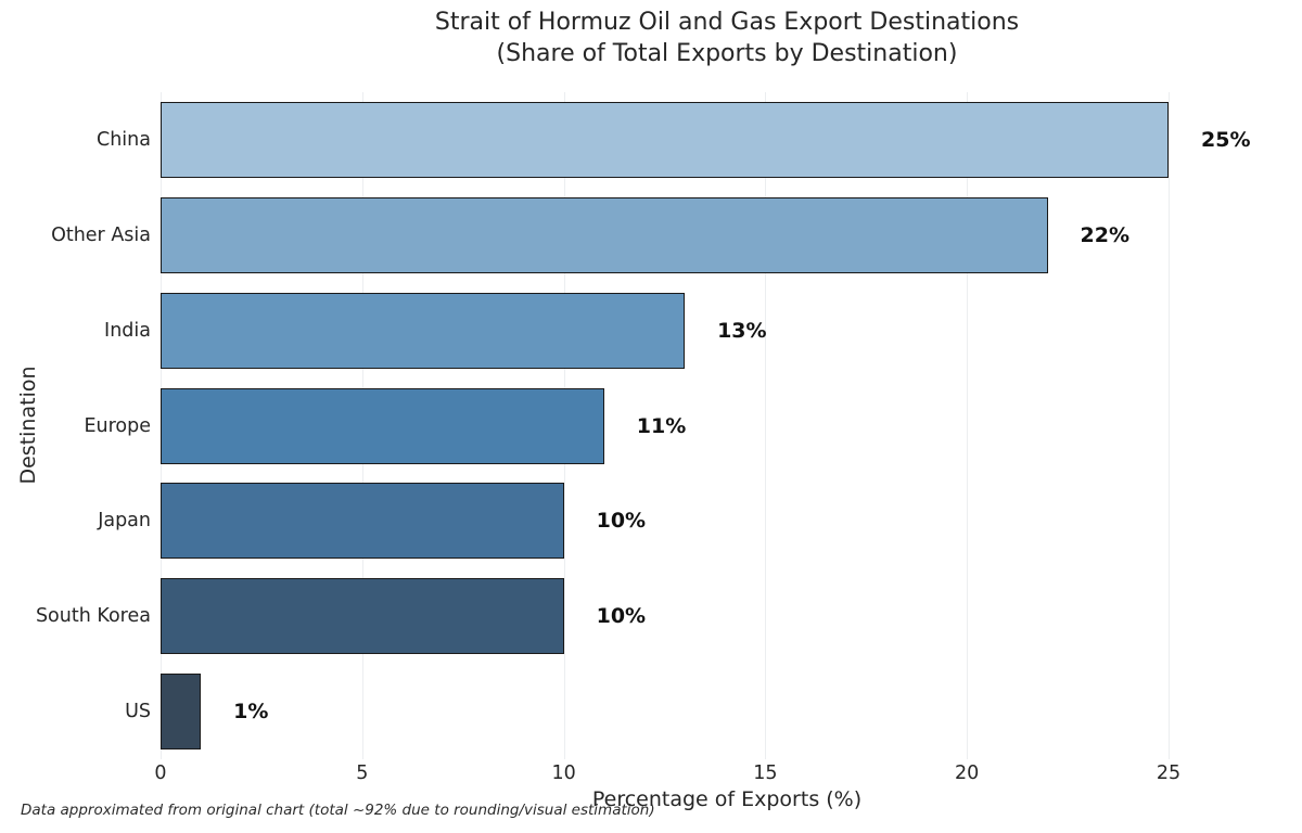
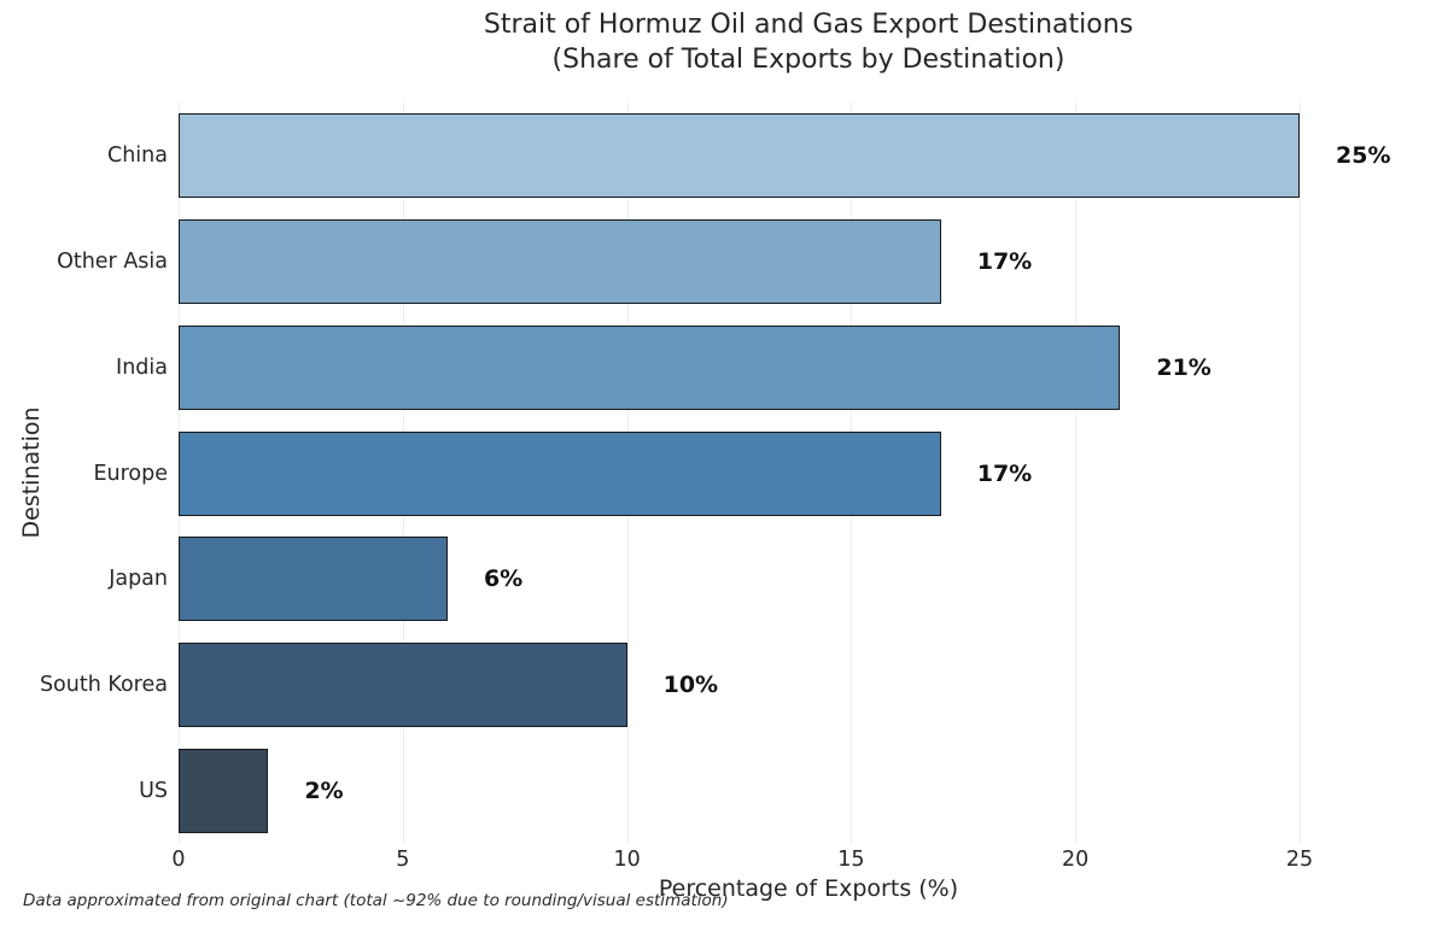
Other Asia: 22% -> 17%
India: 13% -> 21%
Europe: 11% -> 17%
Japan: 10% -> 6%
US: 1% -> 2%
